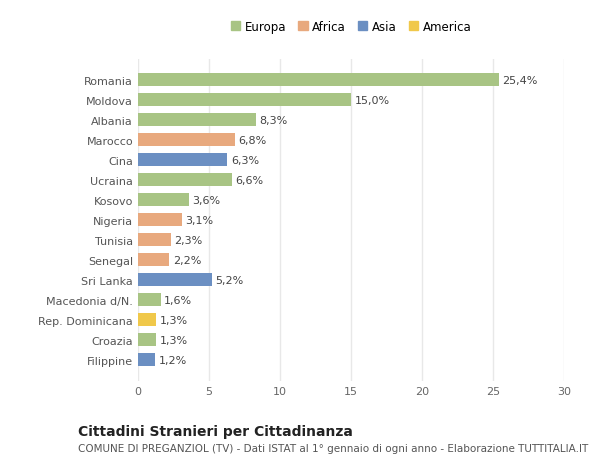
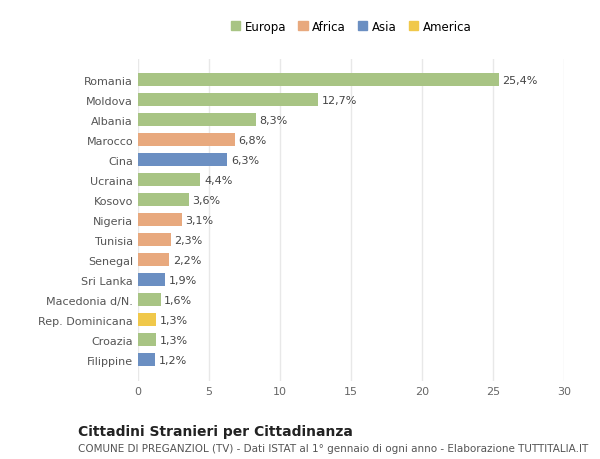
Moldova: 15,0% -> 12,7%
Ucraina: 6,6% -> 4,4%
Sri Lanka: 5,2% -> 1,9%
